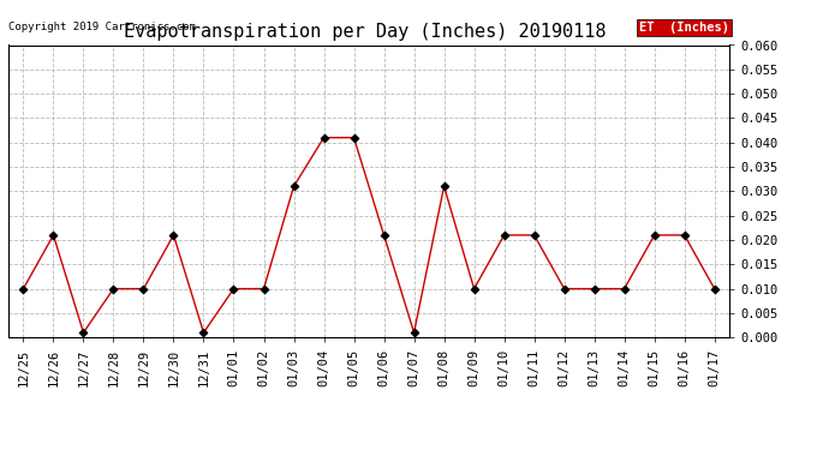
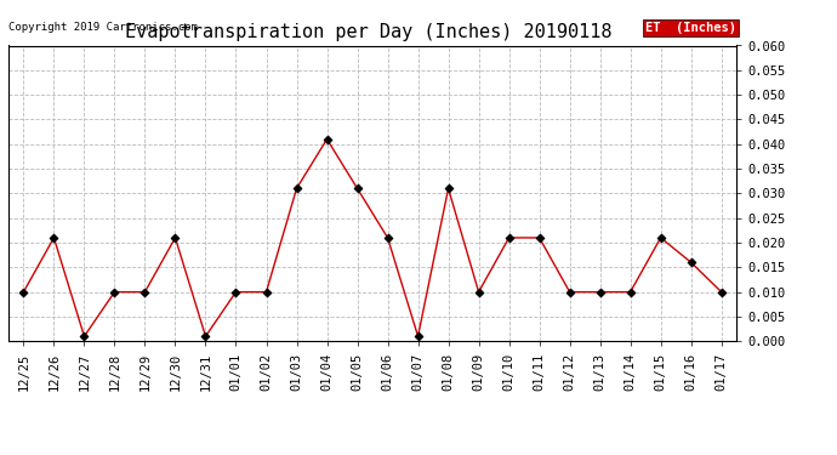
01/05: 0.041 -> 0.031
01/16: 0.021 -> 0.016
